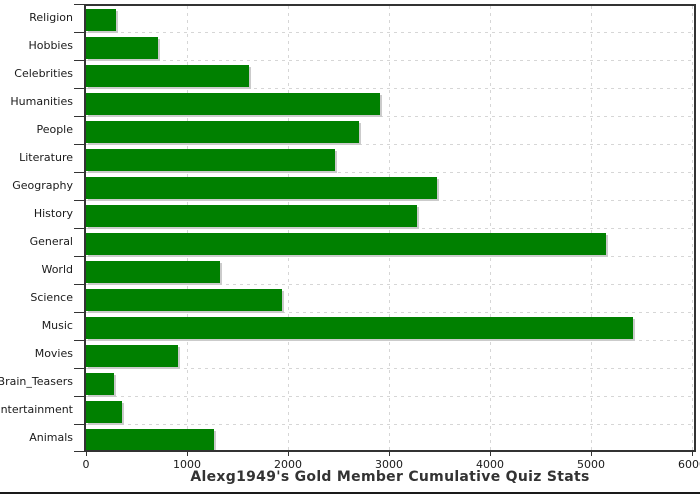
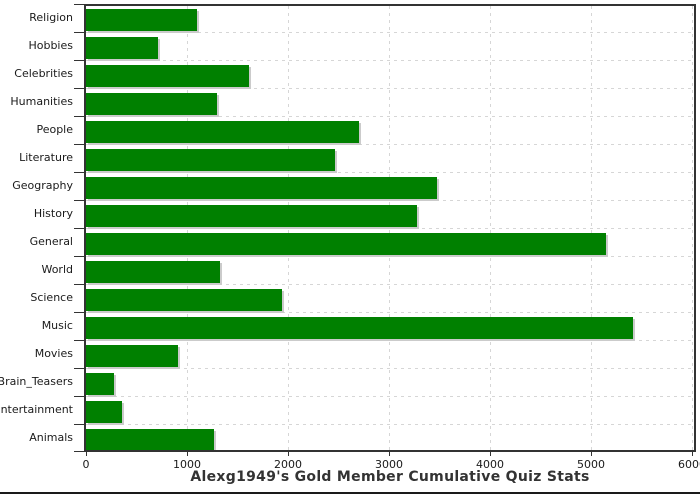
Religion: 300 -> 1100
Humanities: 2900 -> 1300
